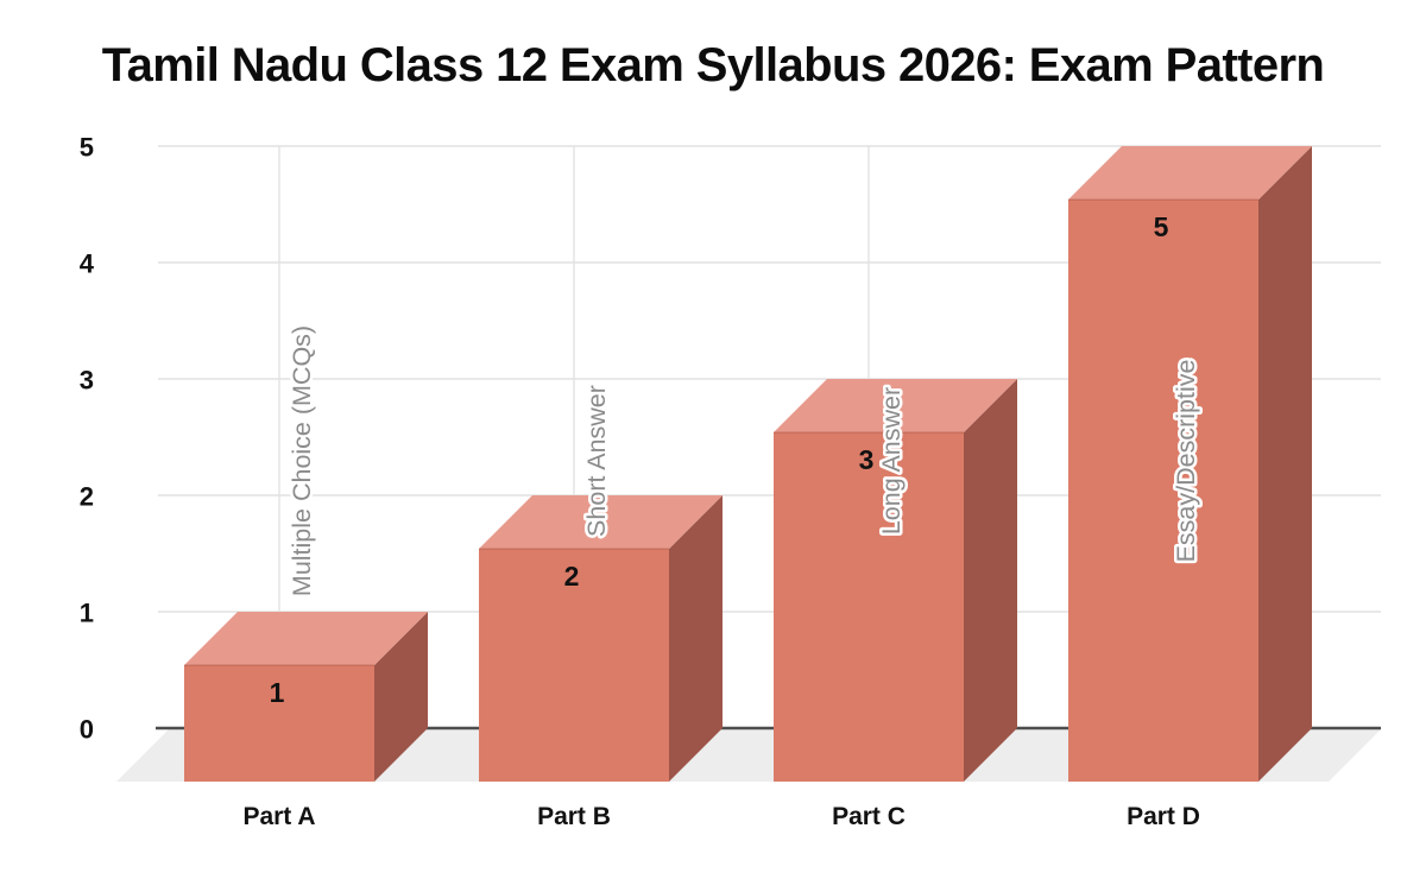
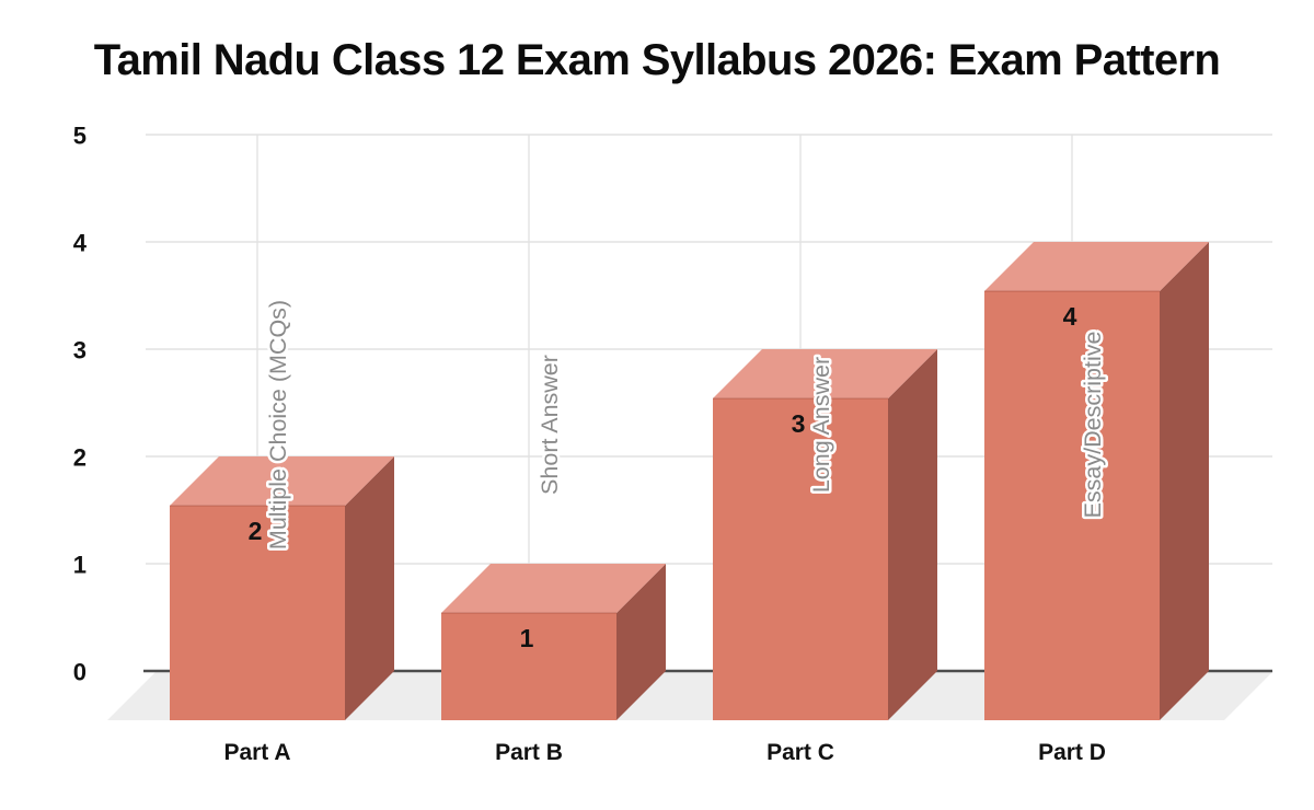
Part A: 1 -> 2
Part B: 2 -> 1
Part D: 5 -> 4
